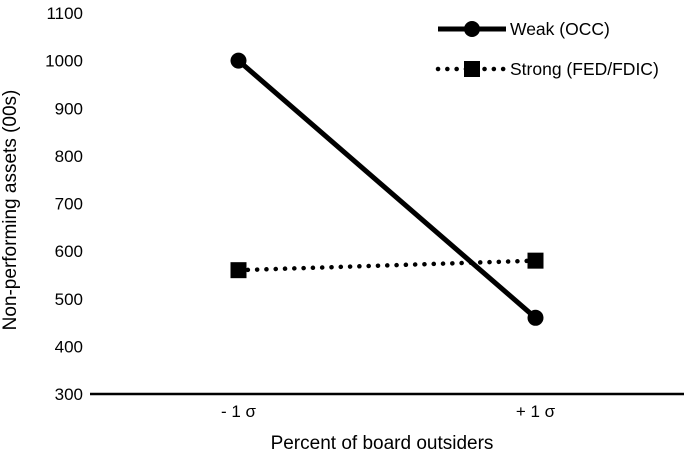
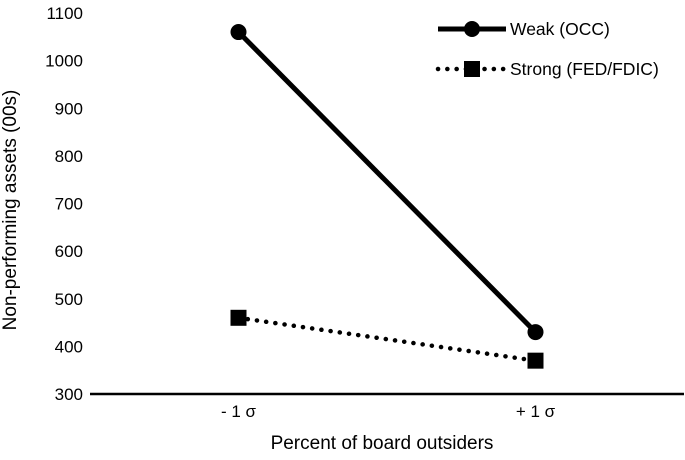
Weak (OCC)/- 1 σ: 1000 -> 1060
Strong (FED/FDIC)/- 1 σ: 560 -> 460
Weak (OCC)/+ 1 σ: 460 -> 430
Strong (FED/FDIC)/+ 1 σ: 580 -> 370
